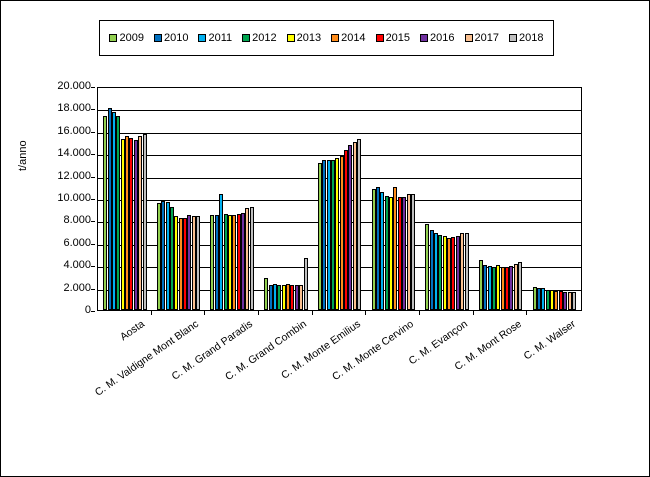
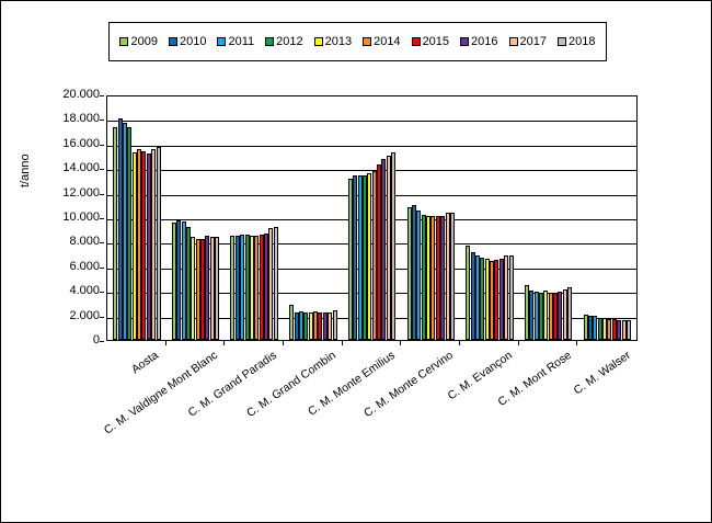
2011/C. M. Grand Paradis: 10400 -> 8600
2018/C. M. Grand Combin: 4600 -> 2400
2014/C. M. Monte Cervino: 11000 -> 10100
